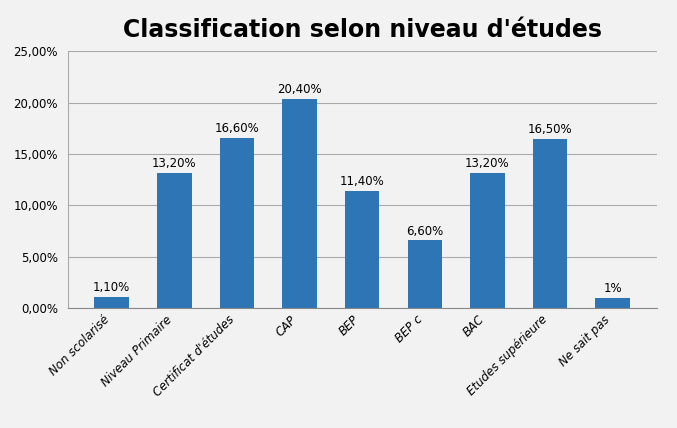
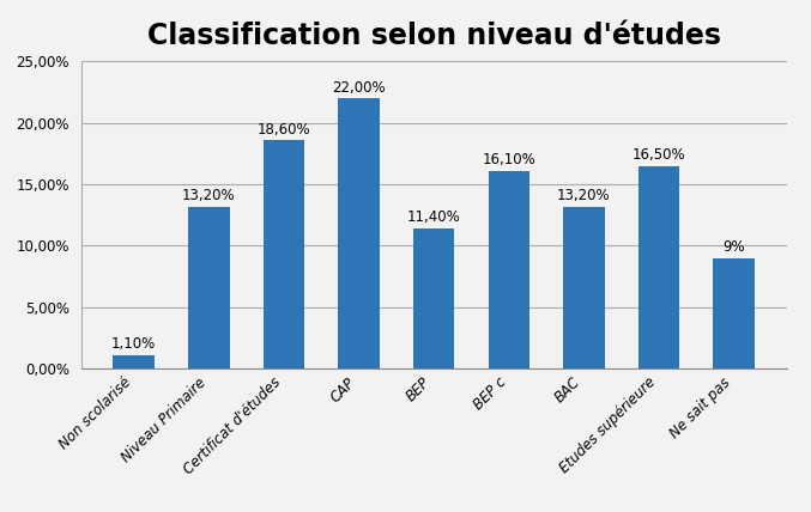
Certificat d'études: 16,60% -> 18,60%
CAP: 20,40% -> 22,00%
BEP c: 6,60% -> 16,10%
Ne sait pas: 1% -> 9%
